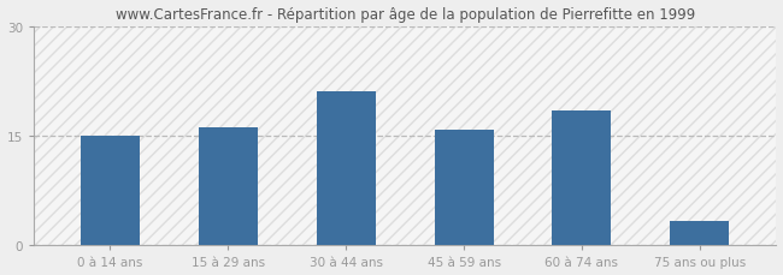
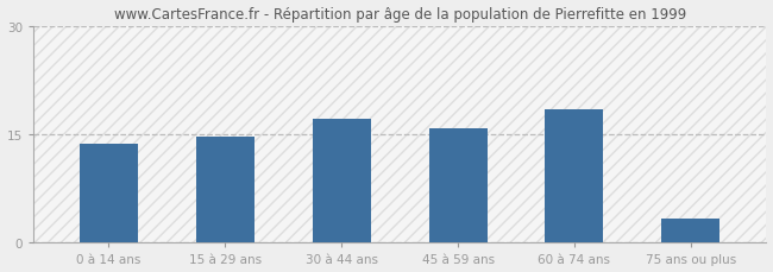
0 à 14 ans: 15.0 -> 13.6
15 à 29 ans: 16.2 -> 14.7
30 à 44 ans: 21.0 -> 17.2
